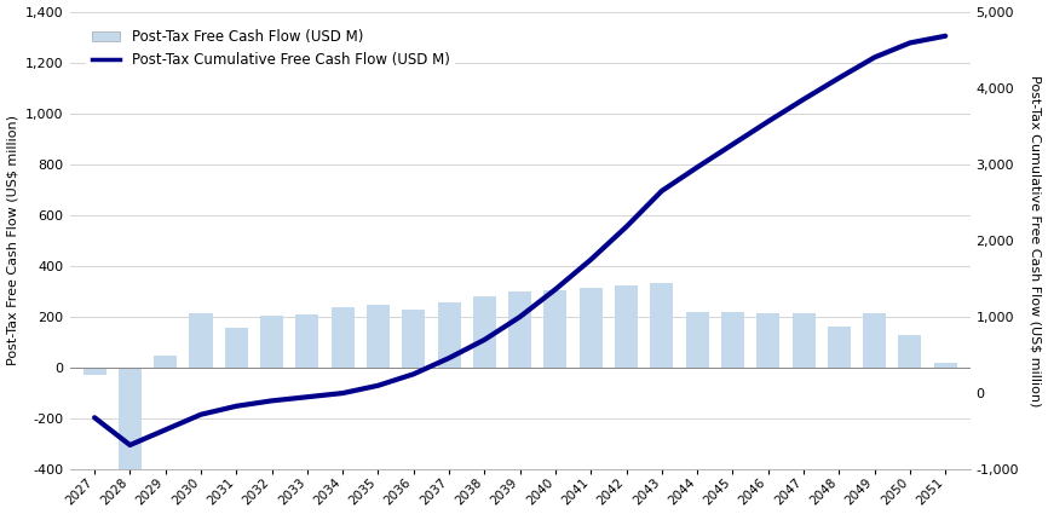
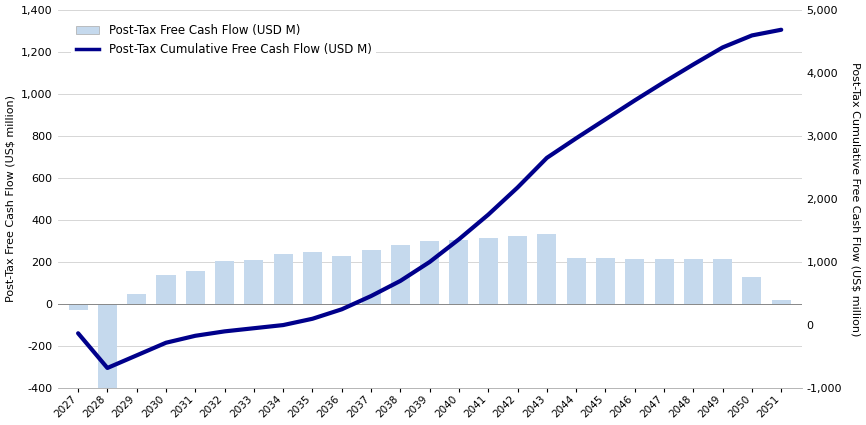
Post-Tax Cumulative Free Cash Flow (USD M)/2027: -320 -> -130
Post-Tax Free Cash Flow (USD M)/2030: 215 -> 140
Post-Tax Free Cash Flow (USD M)/2048: 160 -> 215
